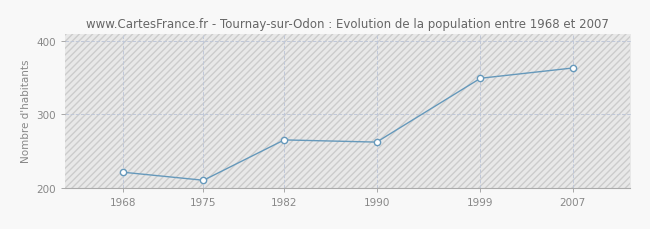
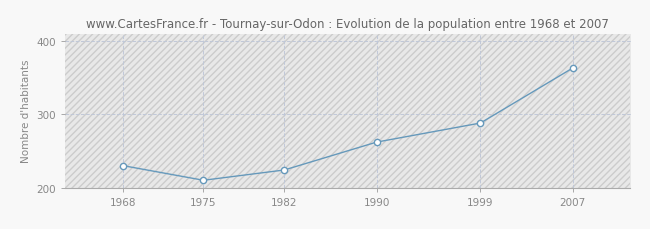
1968: 221 -> 230
1982: 265 -> 224
1999: 349 -> 288
